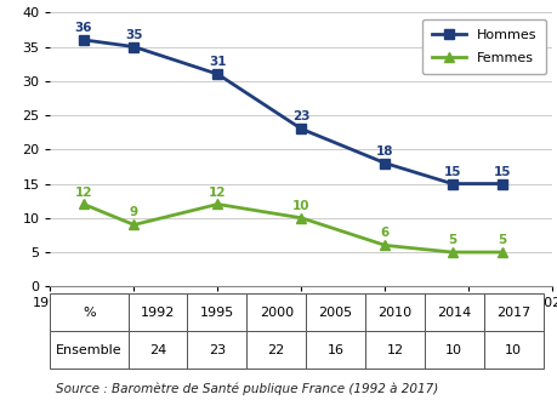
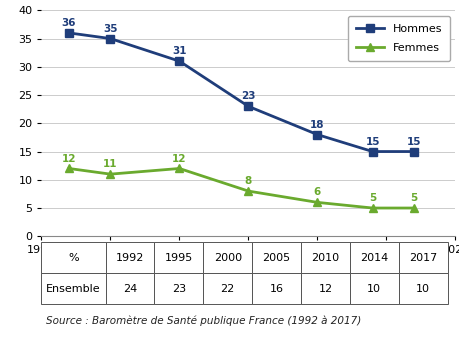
Femmes/1995: 9 -> 11
Femmes/2005: 10 -> 8
